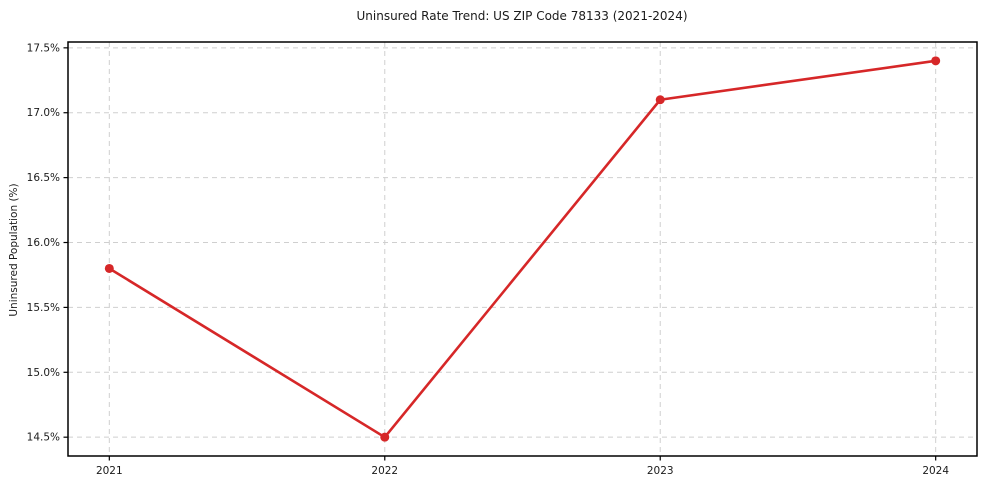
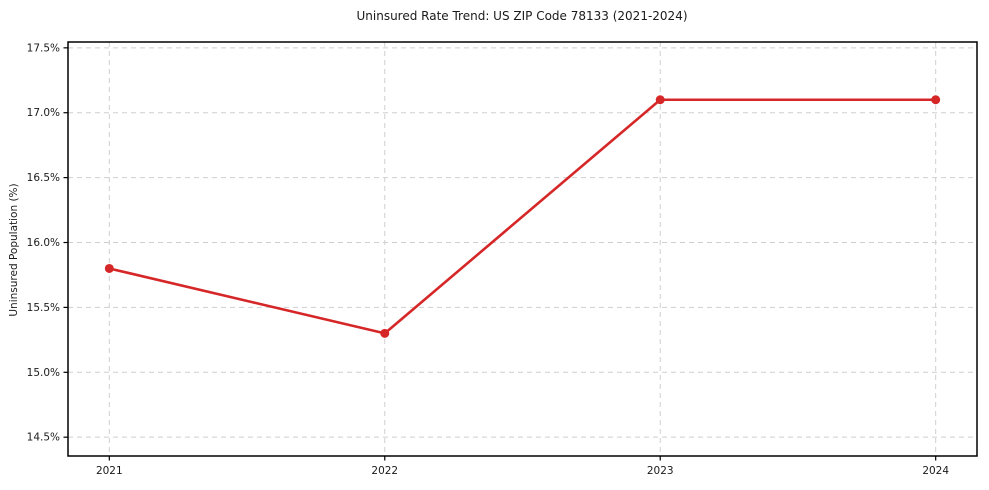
2022: 14.5% -> 15.3%
2024: 17.4% -> 17.1%
